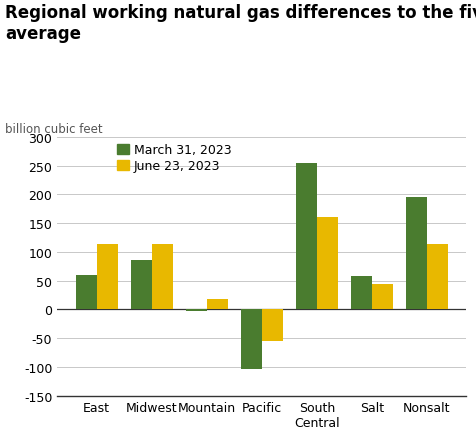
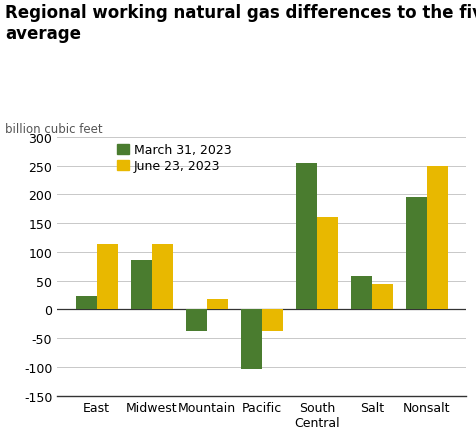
March 31, 2023/East: 60 -> 24
March 31, 2023/Mountain: -3 -> -38
June 23, 2023/Pacific: -55 -> -38
June 23, 2023/Nonsalt: 113 -> 250
